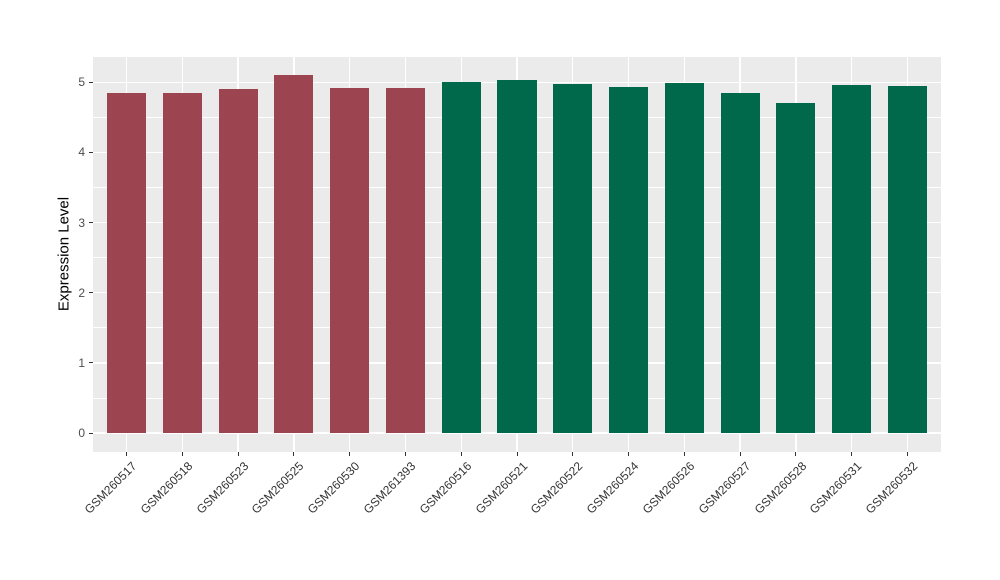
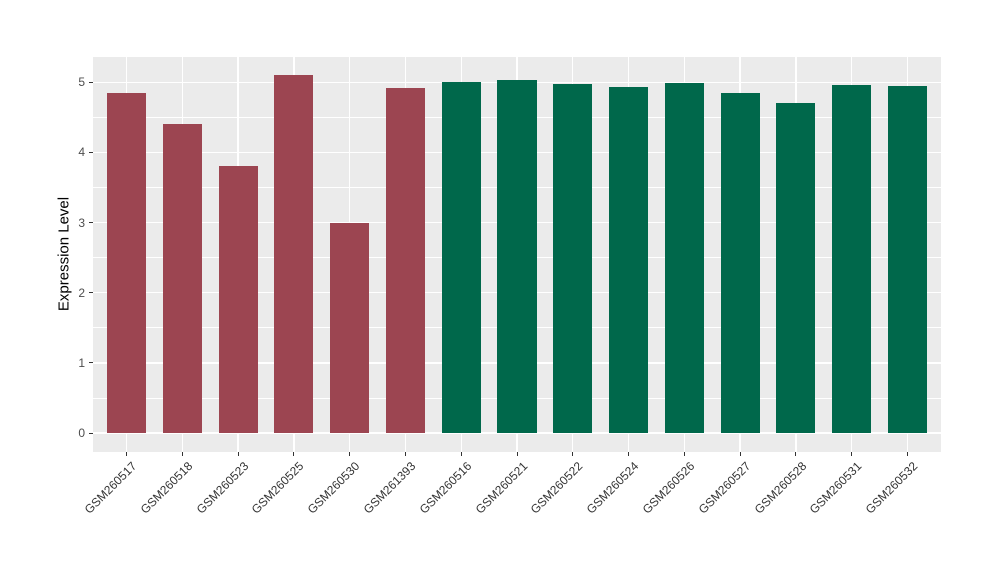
GSM260518: 4.8 -> 4.4
GSM260523: 4.9 -> 3.8
GSM260530: 4.9 -> 3.0
